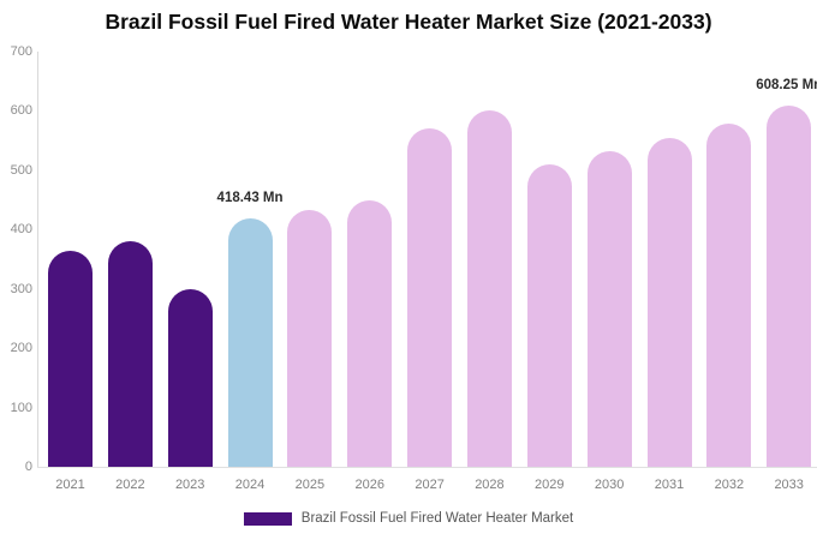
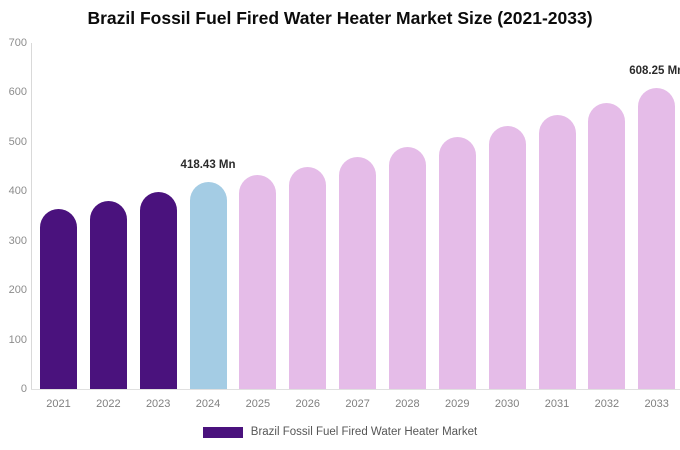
2023: 300 -> 400
2027: 570 -> 470
2028: 600 -> 490
